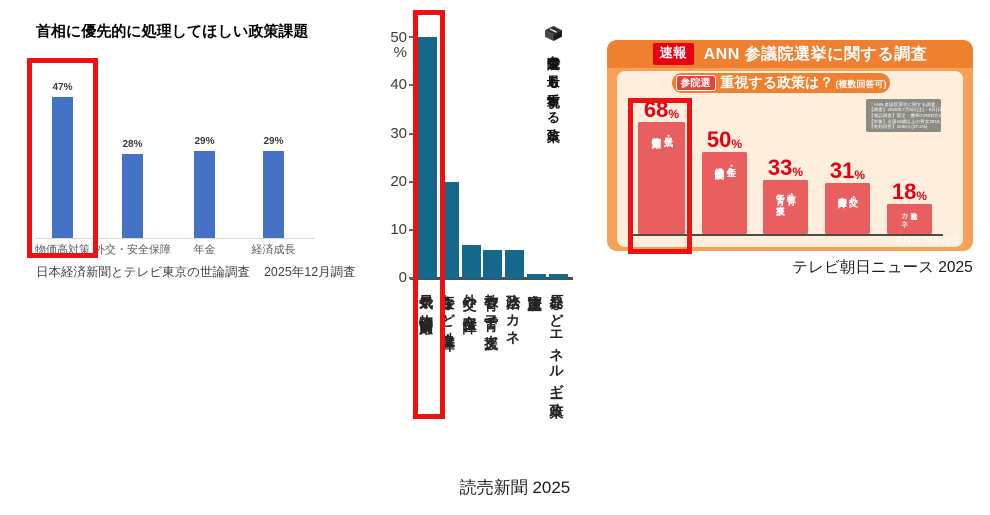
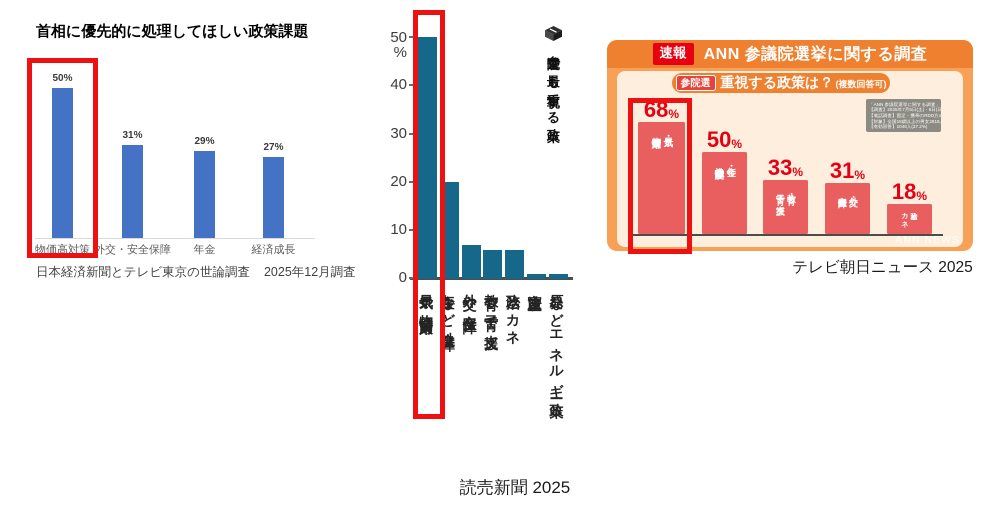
首相に優先的に処理してほしい政策課題/物価高対策: 47% -> 50%
首相に優先的に処理してほしい政策課題/外交・安全保障: 28% -> 31%
首相に優先的に処理してほしい政策課題/経済成長: 29% -> 27%
